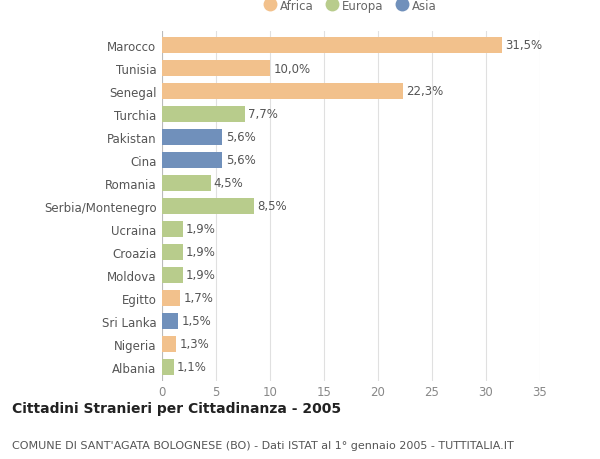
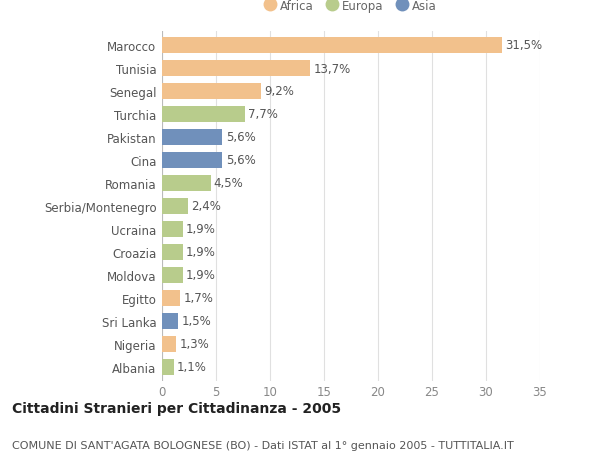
Tunisia: 10,0% -> 13,7%
Senegal: 22,3% -> 9,2%
Serbia/Montenegro: 8,5% -> 2,4%
